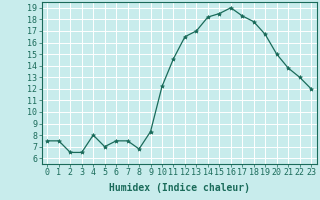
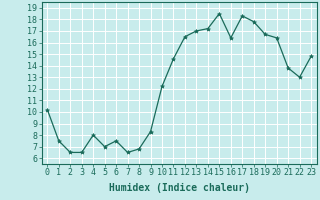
0: 7.5 -> 10.2
7: 7.5 -> 6.5
14: 18.2 -> 17.2
16: 19.0 -> 16.4
20: 15.0 -> 16.4
23: 12.0 -> 14.8
